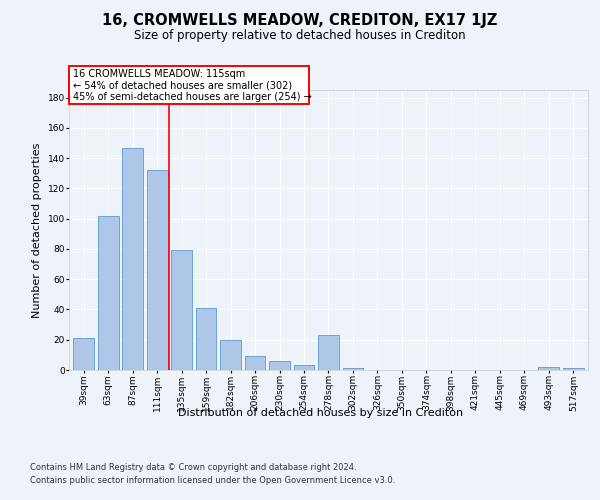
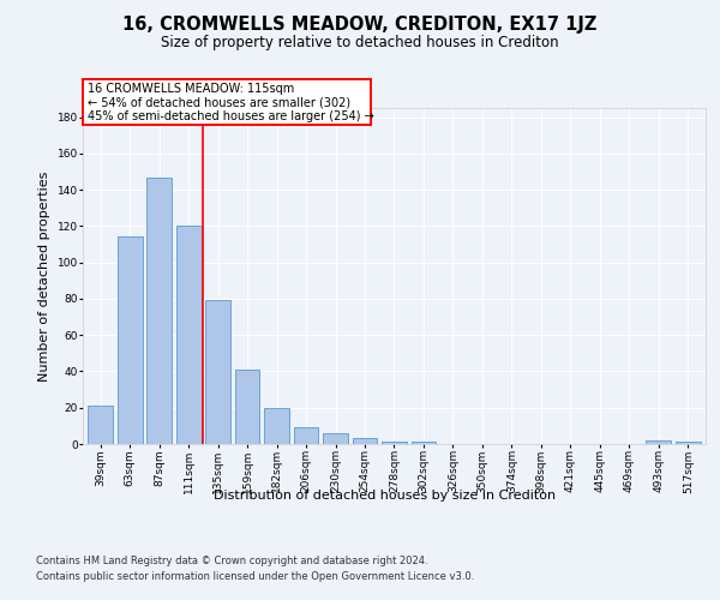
63sqm: 102 -> 114
111sqm: 132 -> 120
278sqm: 23 -> 1
